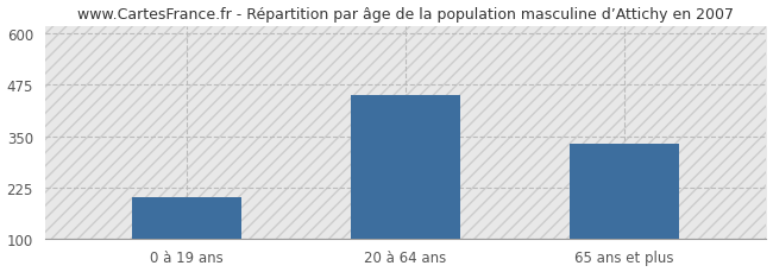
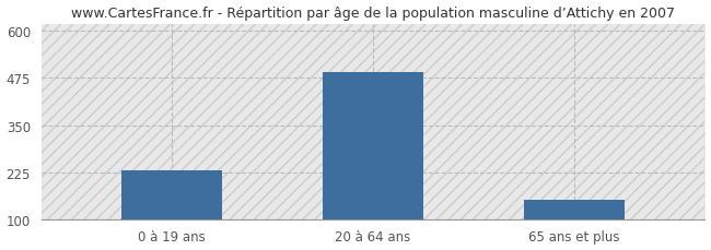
0 à 19 ans: 200 -> 230
20 à 64 ans: 450 -> 490
65 ans et plus: 330 -> 150
